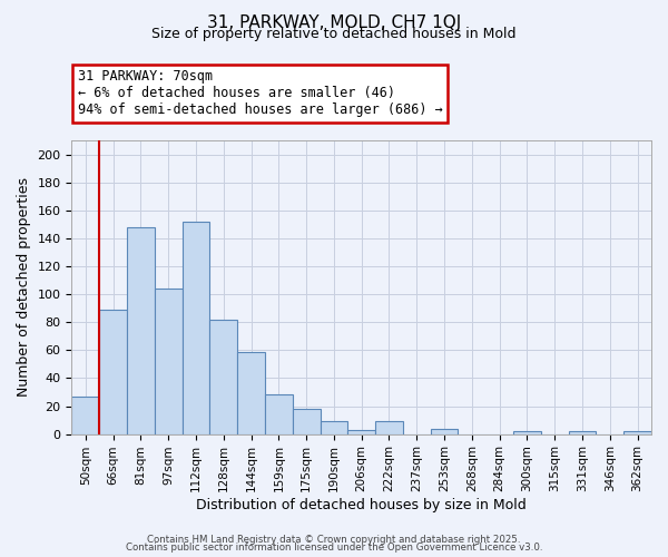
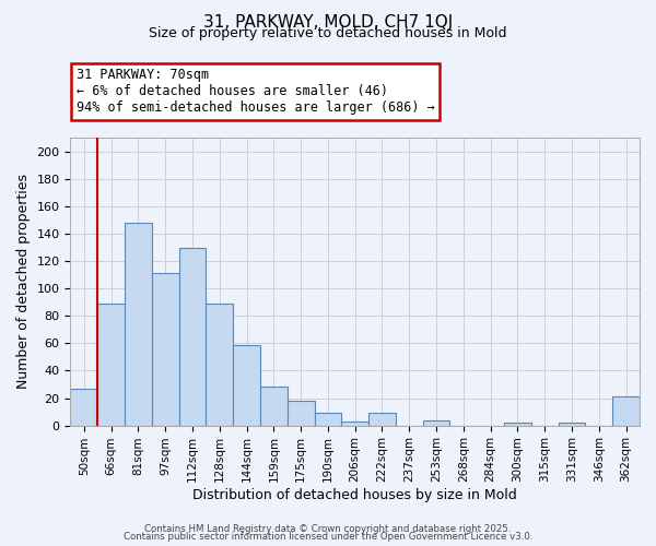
97sqm: 104 -> 111
112sqm: 152 -> 130
128sqm: 82 -> 89
362sqm: 2 -> 21
